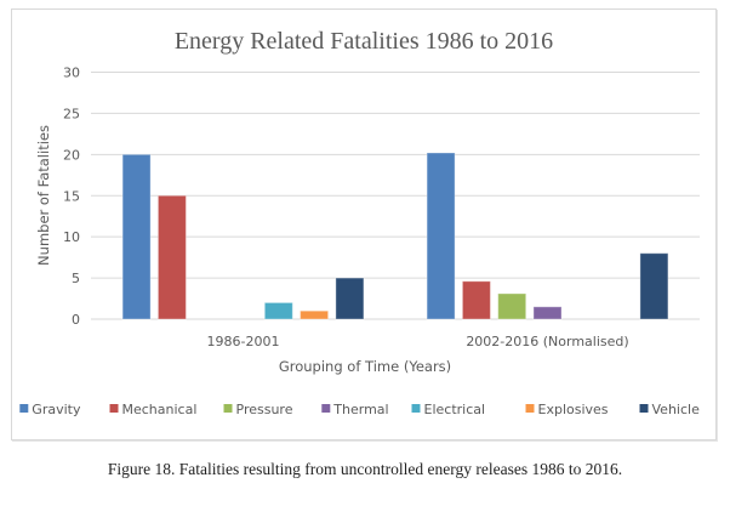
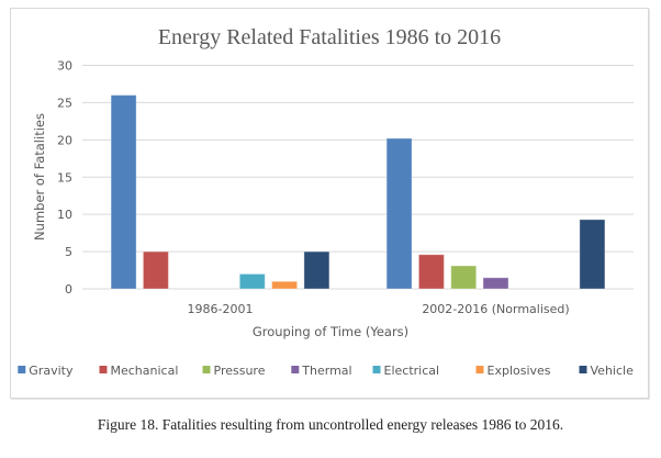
Gravity/1986-2001: 20 -> 26
Mechanical/1986-2001: 15 -> 5
Vehicle/2002-2016 (Normalised): 8 -> 9
